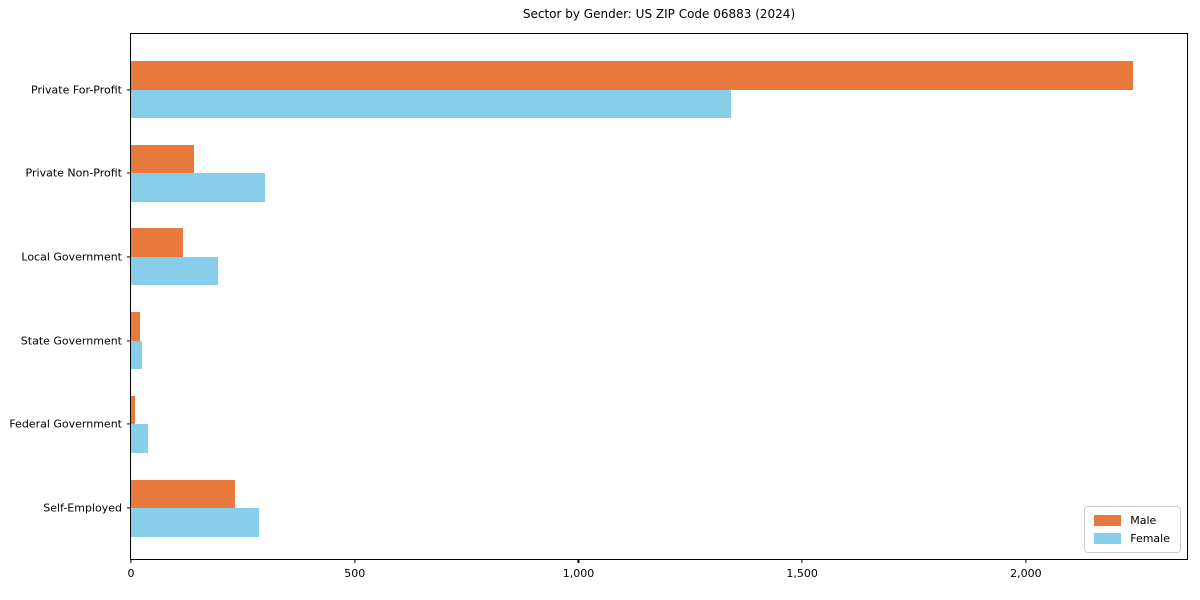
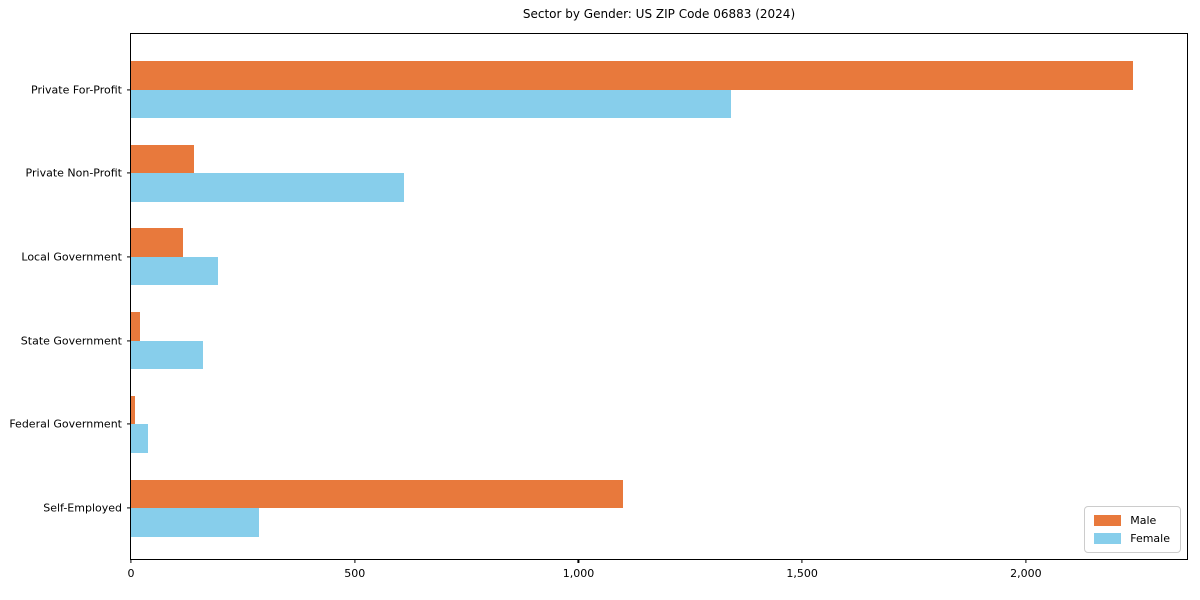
Female/Private Non-Profit: 300 -> 610
Female/State Government: 20 -> 160
Male/Self-Employed: 230 -> 1100
